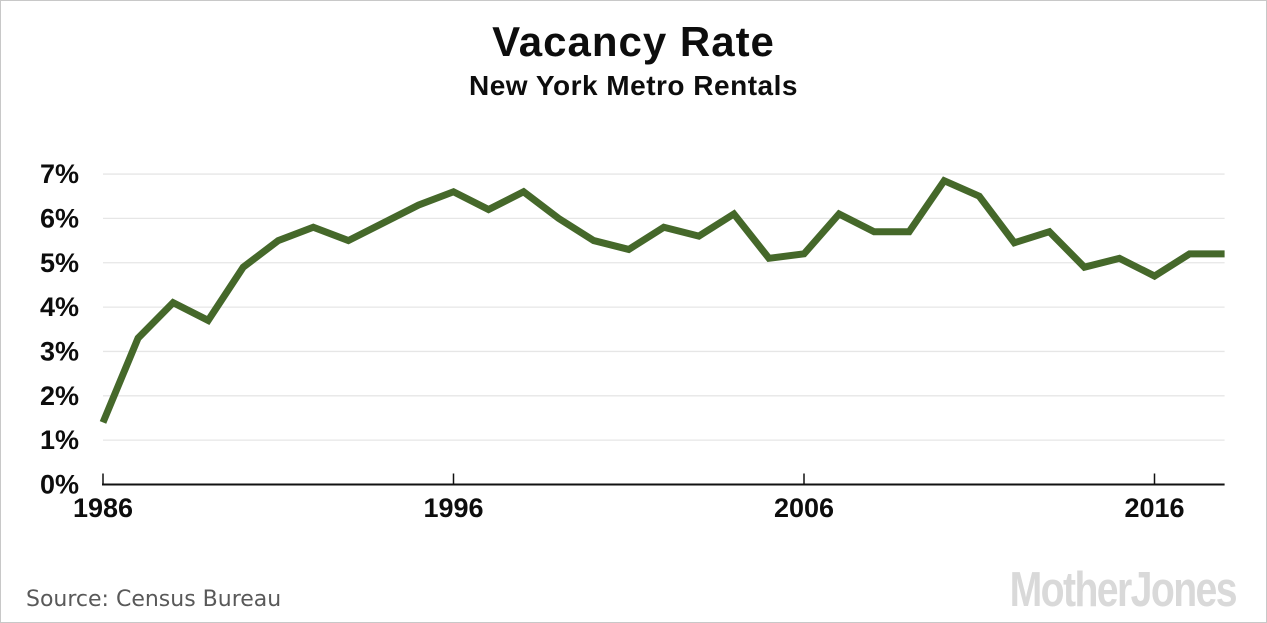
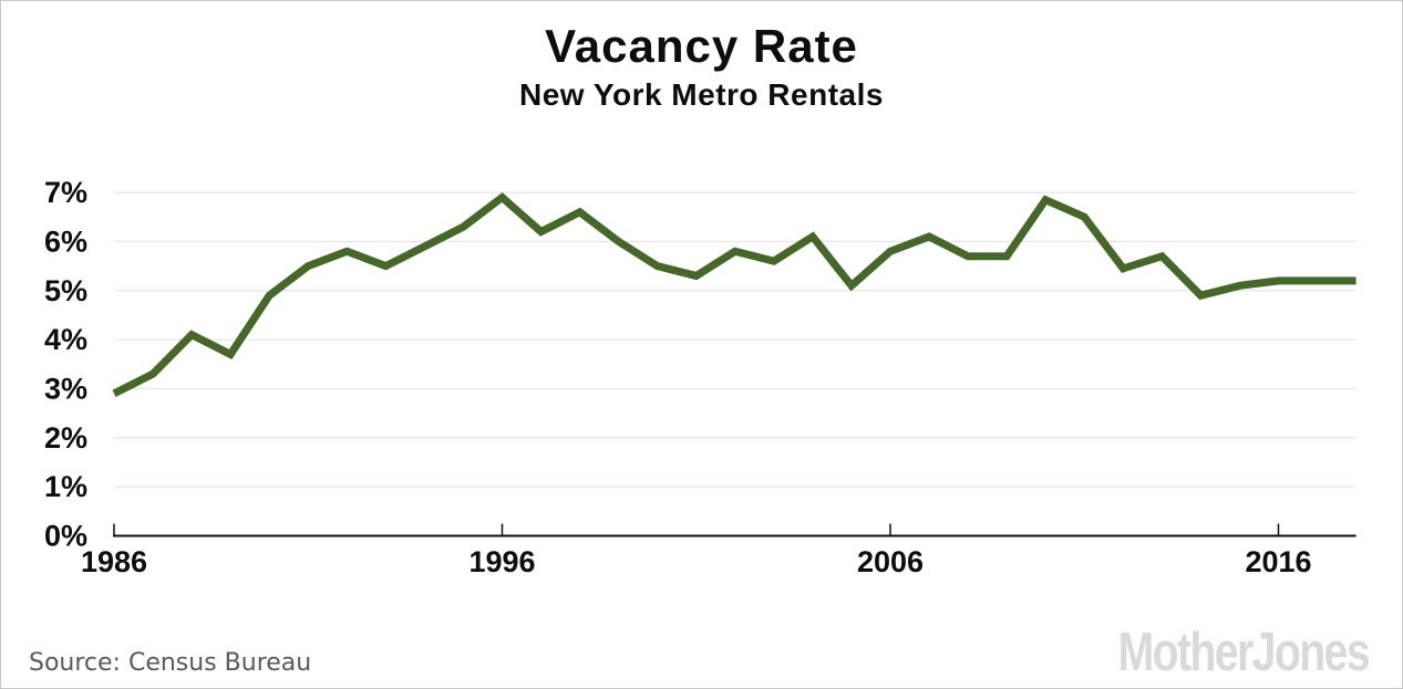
1986: 1.4% -> 2.9%
1996: 6.6% -> 6.9%
2006: 5.2% -> 5.8%
2016: 4.7% -> 5.2%
